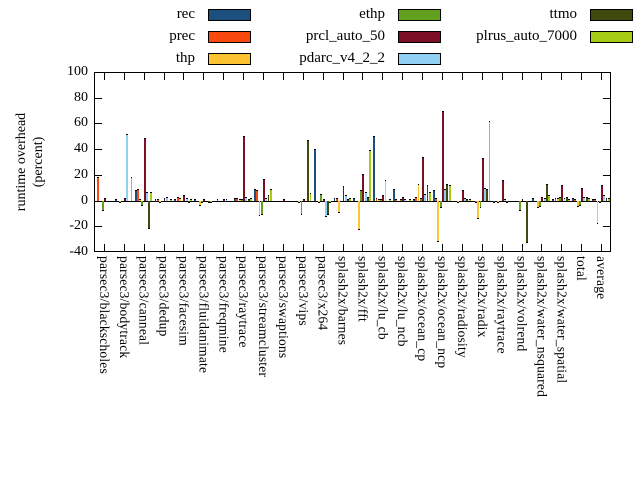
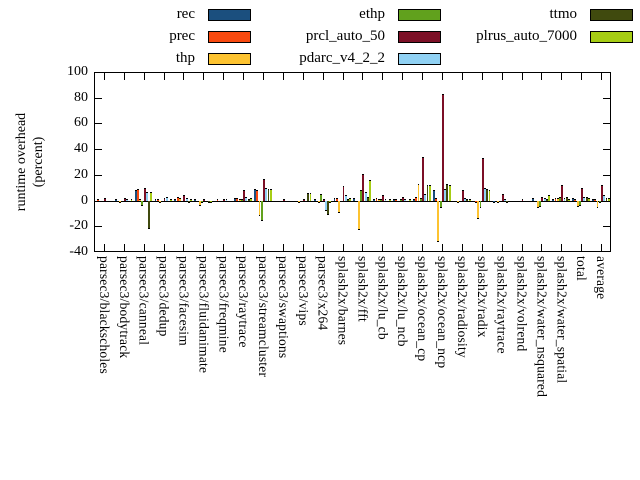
prec/parsec3/blackscholes: 18 -> 1
ethp/parsec3/blackscholes: -8 -> -1
pdarc_v4_2_2/parsec3/bodytrack: 52 -> 1
plrus_auto_7000/parsec3/bodytrack: 18 -> 1
prcl_auto_50/parsec3/canneal: 49 -> 10
prcl_auto_50/parsec3/raytrace: 50 -> 8
ethp/parsec3/streamcluster: -11 -> -16
pdarc_v4_2_2/parsec3/streamcluster: 2 -> 10
ttmo/parsec3/streamcluster: 4 -> 9
ethp/parsec3/vips: -11 -> -1
ttmo/parsec3/vips: 47 -> 6
rec/parsec3/x264: 40 -> 1
pdarc_v4_2_2/parsec3/x264: -13 -> -8
plrus_auto_7000/splash2x/fft: 39 -> 16
rec/splash2x/lu_cb: 50 -> 1
pdarc_v4_2_2/splash2x/lu_cb: 16 -> 1
rec/splash2x/lu_ncb: 9 -> 1
plrus_auto_7000/splash2x/ocean_cp: 7 -> 12
prcl_auto_50/splash2x/ocean_ncp: 70 -> 83
plrus_auto_7000/splash2x/radix: 62 -> 8
prcl_auto_50/splash2x/raytrace: 16 -> 5
ethp/splash2x/volrend: -8 -> -1
ttmo/splash2x/volrend: -33 -> -1
ttmo/splash2x/water_nsquared: 13 -> 1
thp/average: -18 -> -6
